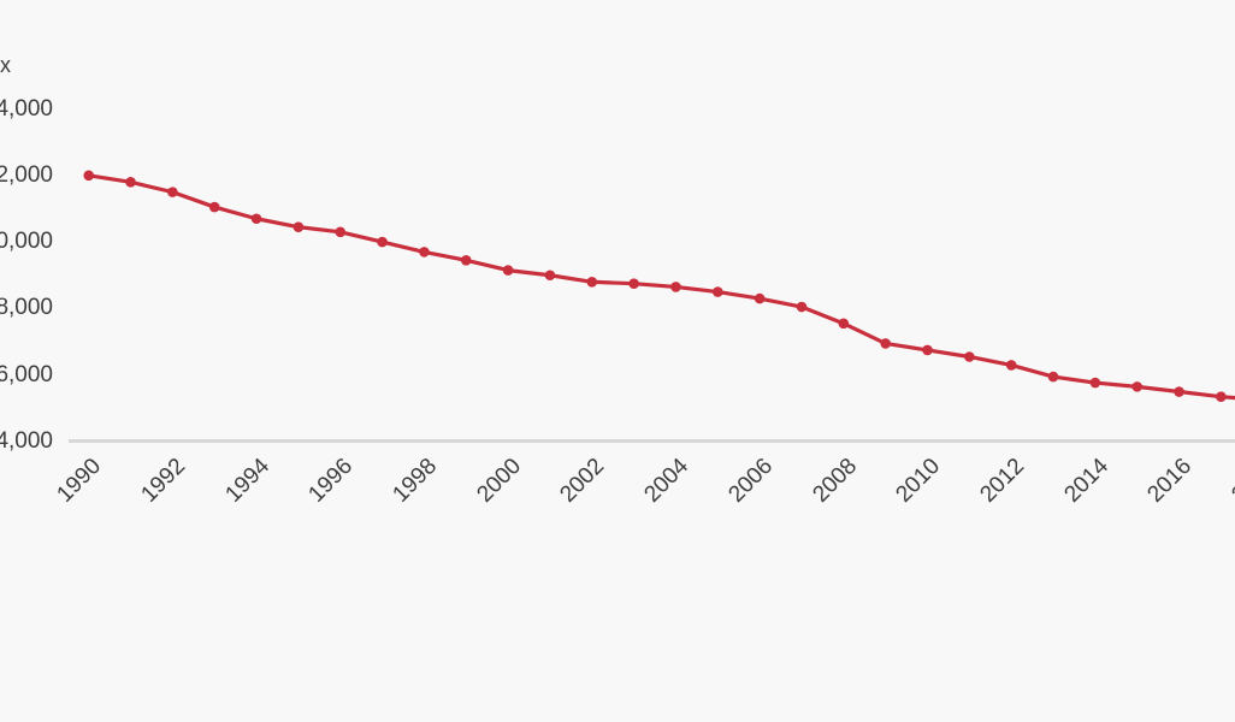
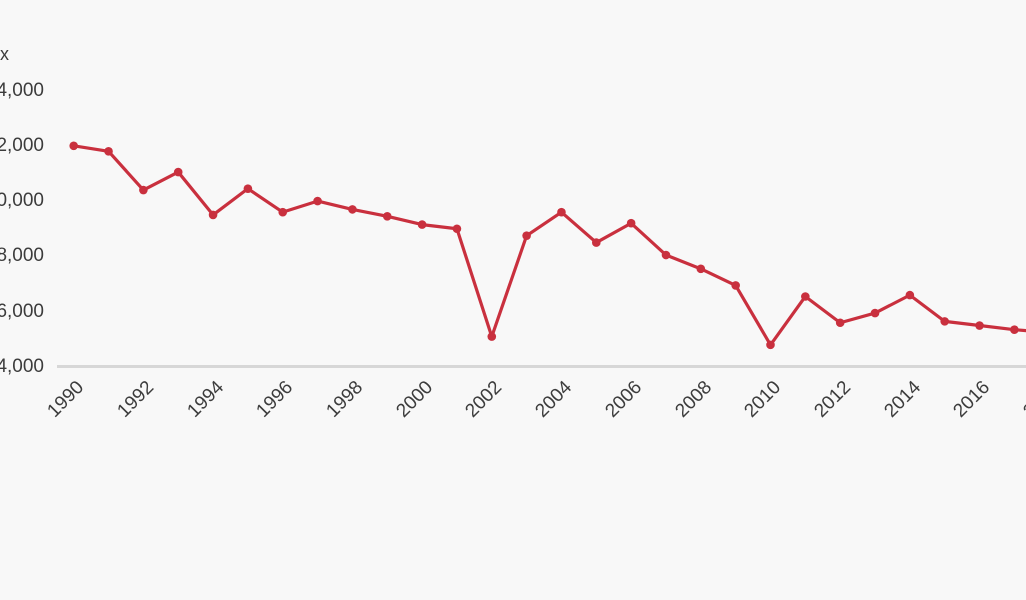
1992: 11500 -> 10400
1994: 10700 -> 9500
1996: 10300 -> 9600
2002: 8800 -> 5100
2004: 8600 -> 9600
2006: 8300 -> 9200
2010: 6800 -> 4800
2012: 6300 -> 5600
2014: 5800 -> 6600
